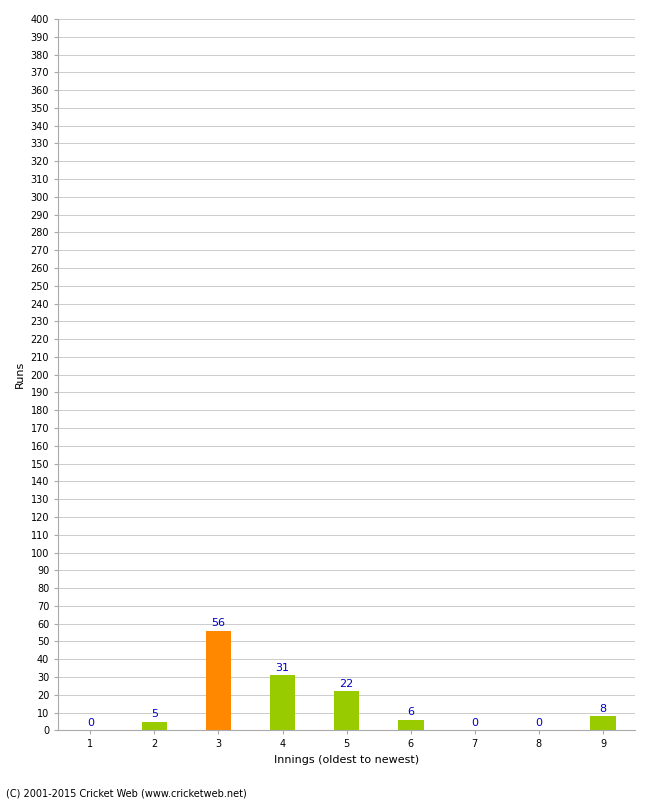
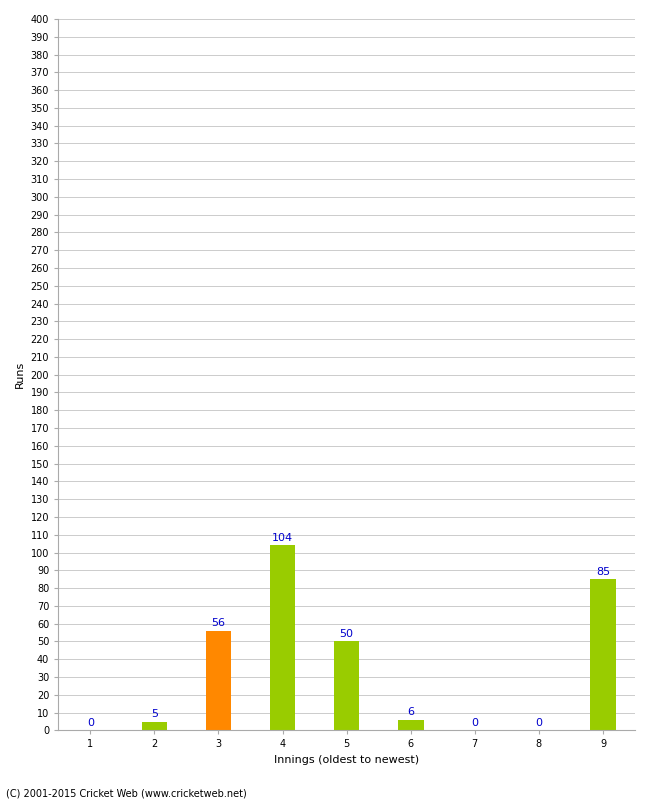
4: 31 -> 104
5: 22 -> 50
9: 8 -> 85
